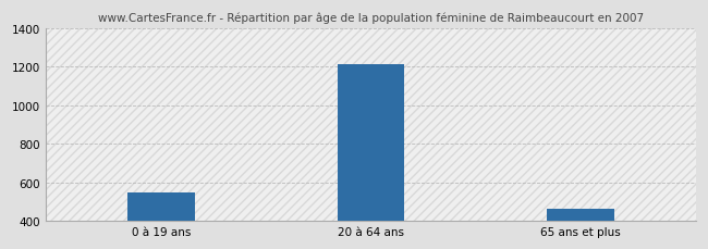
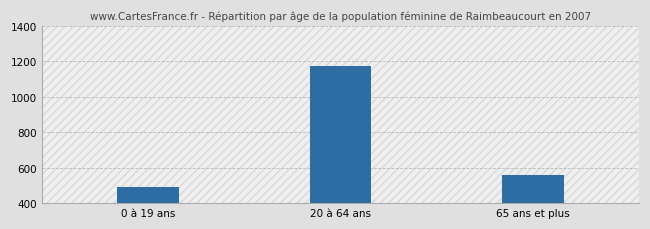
0 à 19 ans: 550 -> 490
20 à 64 ans: 1210 -> 1170
65 ans et plus: 460 -> 560
